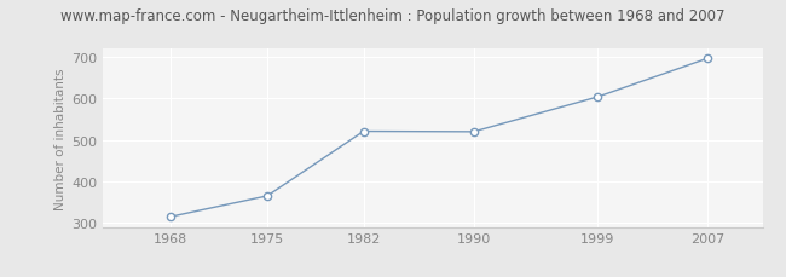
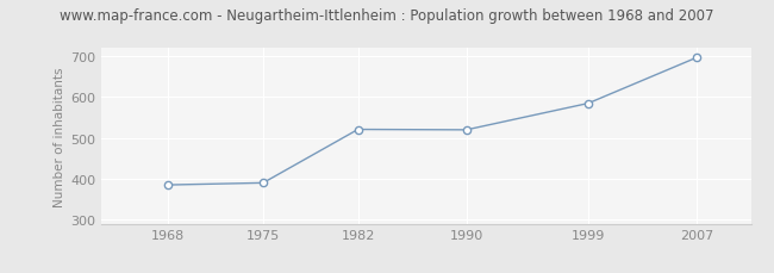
1968: 315 -> 385
1975: 365 -> 390
1999: 604 -> 585
